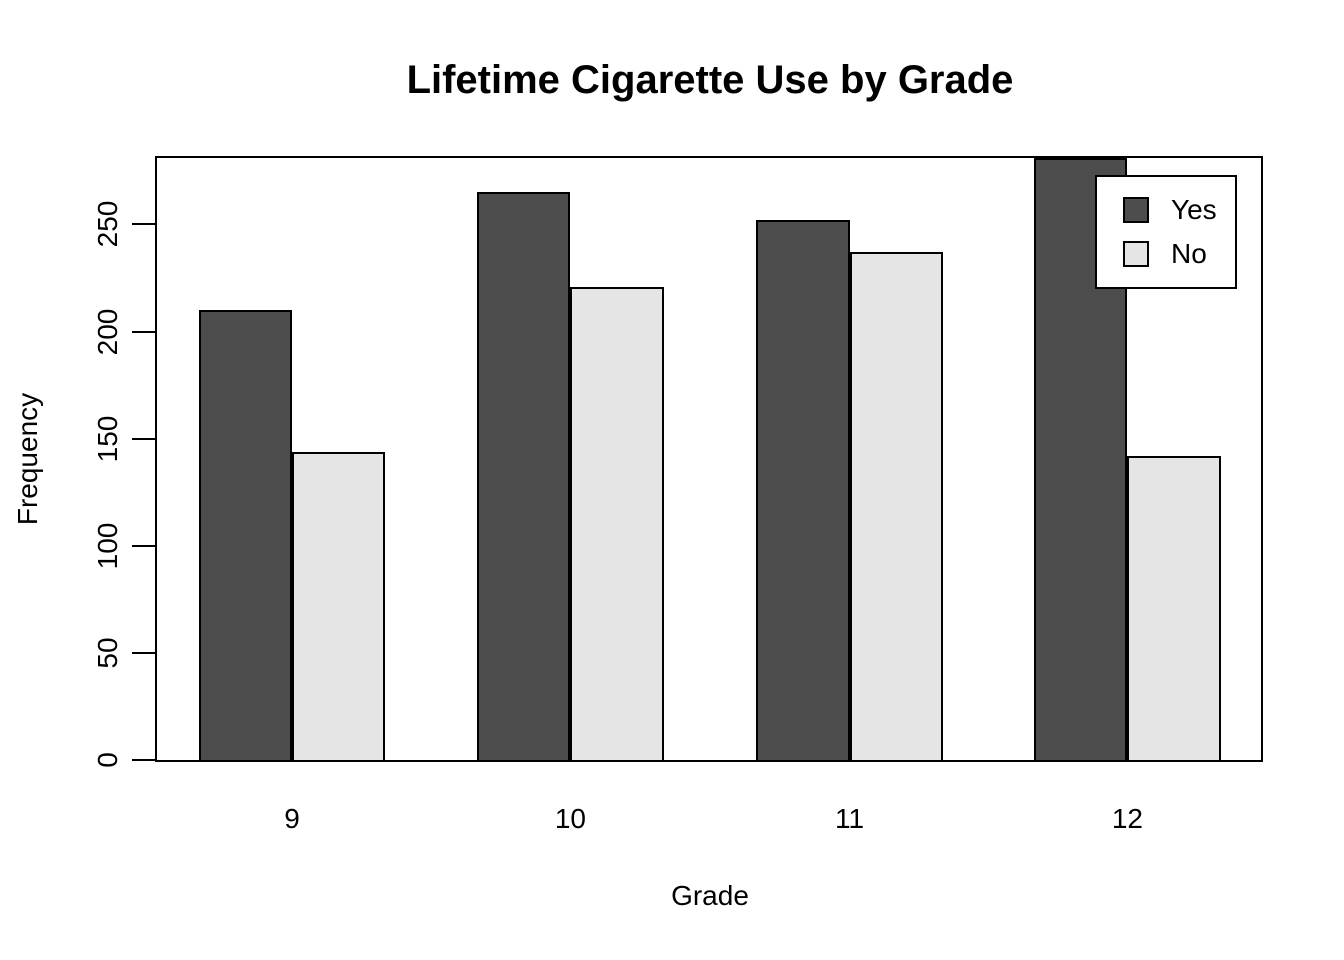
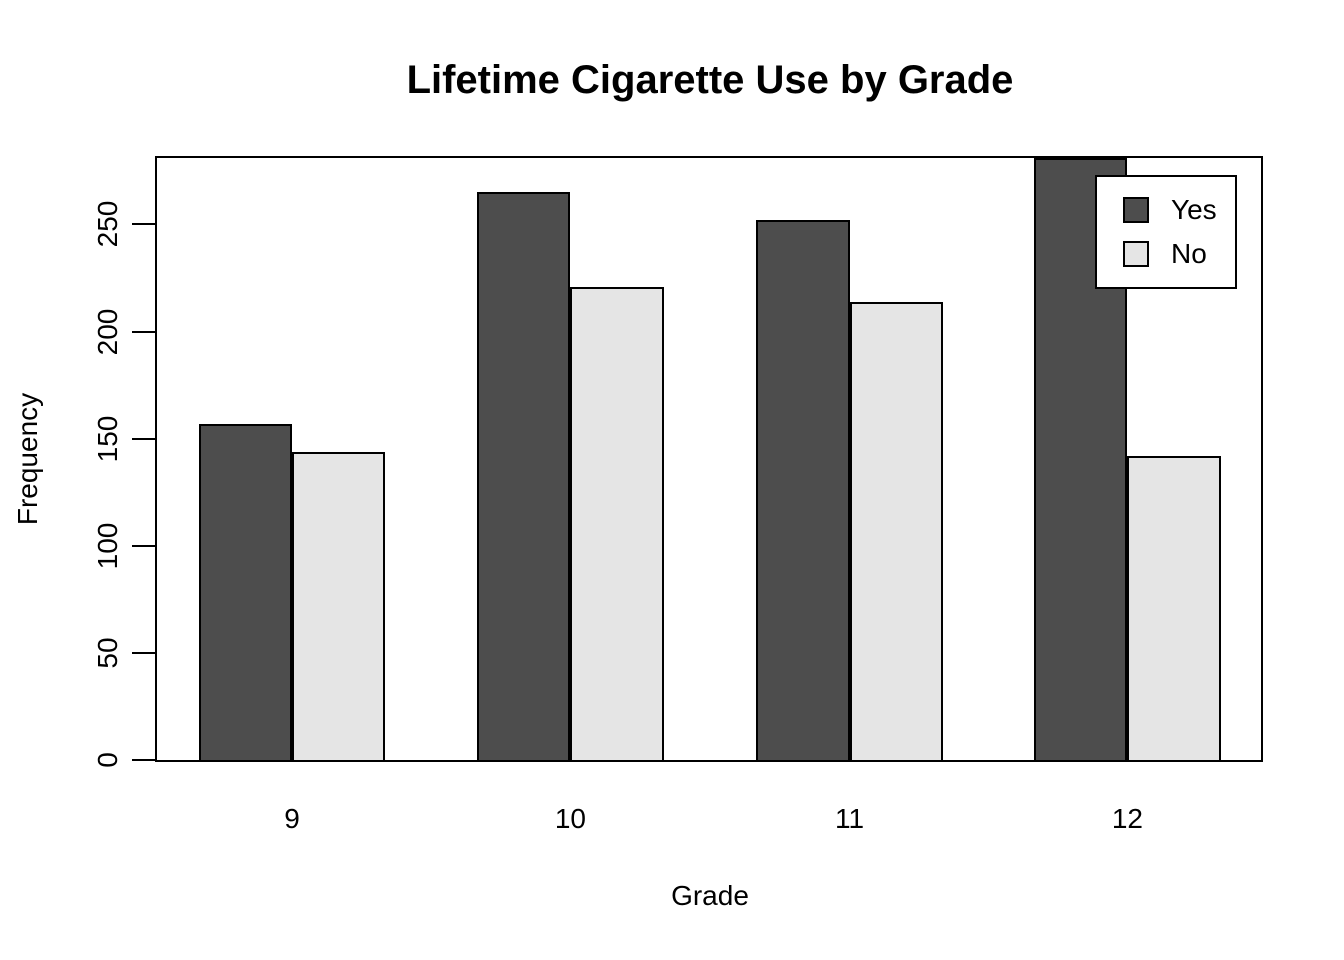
Yes/9: 210 -> 157
No/11: 237 -> 214
